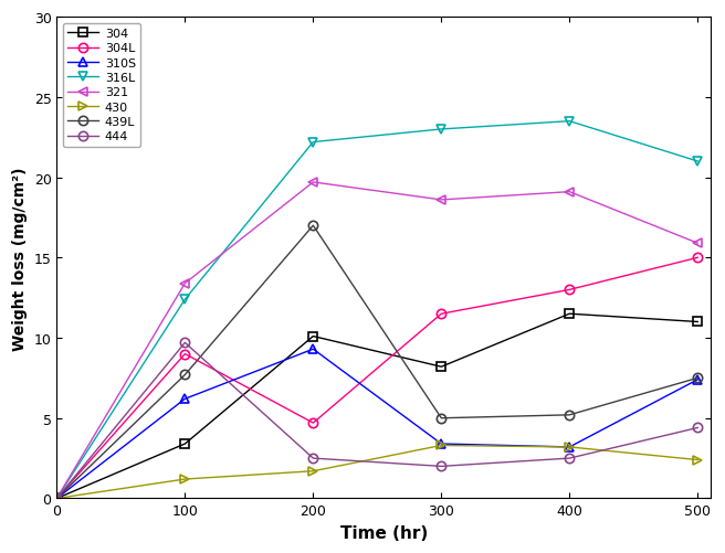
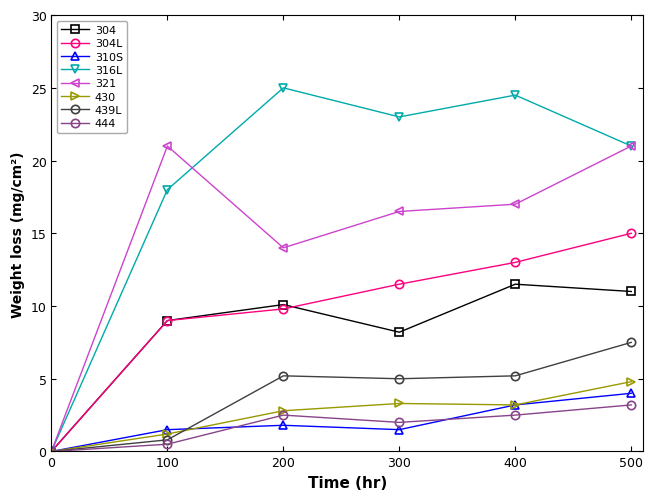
304/100: 3.4 -> 9.0
310S/100: 6.2 -> 1.5
316L/100: 12.4 -> 18.0
321/100: 13.4 -> 21.0
439L/100: 7.7 -> 0.8
444/100: 9.7 -> 0.5
304L/200: 4.7 -> 9.8
310S/200: 9.3 -> 1.8
316L/200: 22.2 -> 25.0
321/200: 19.7 -> 14.0
430/200: 1.7 -> 2.8
439L/200: 17.0 -> 5.2
310S/300: 3.4 -> 1.5
321/300: 18.6 -> 16.5
316L/400: 23.5 -> 24.5
321/400: 19.1 -> 17.0
310S/500: 7.4 -> 4.0
321/500: 15.9 -> 21.0
430/500: 2.4 -> 4.8
444/500: 4.4 -> 3.2
